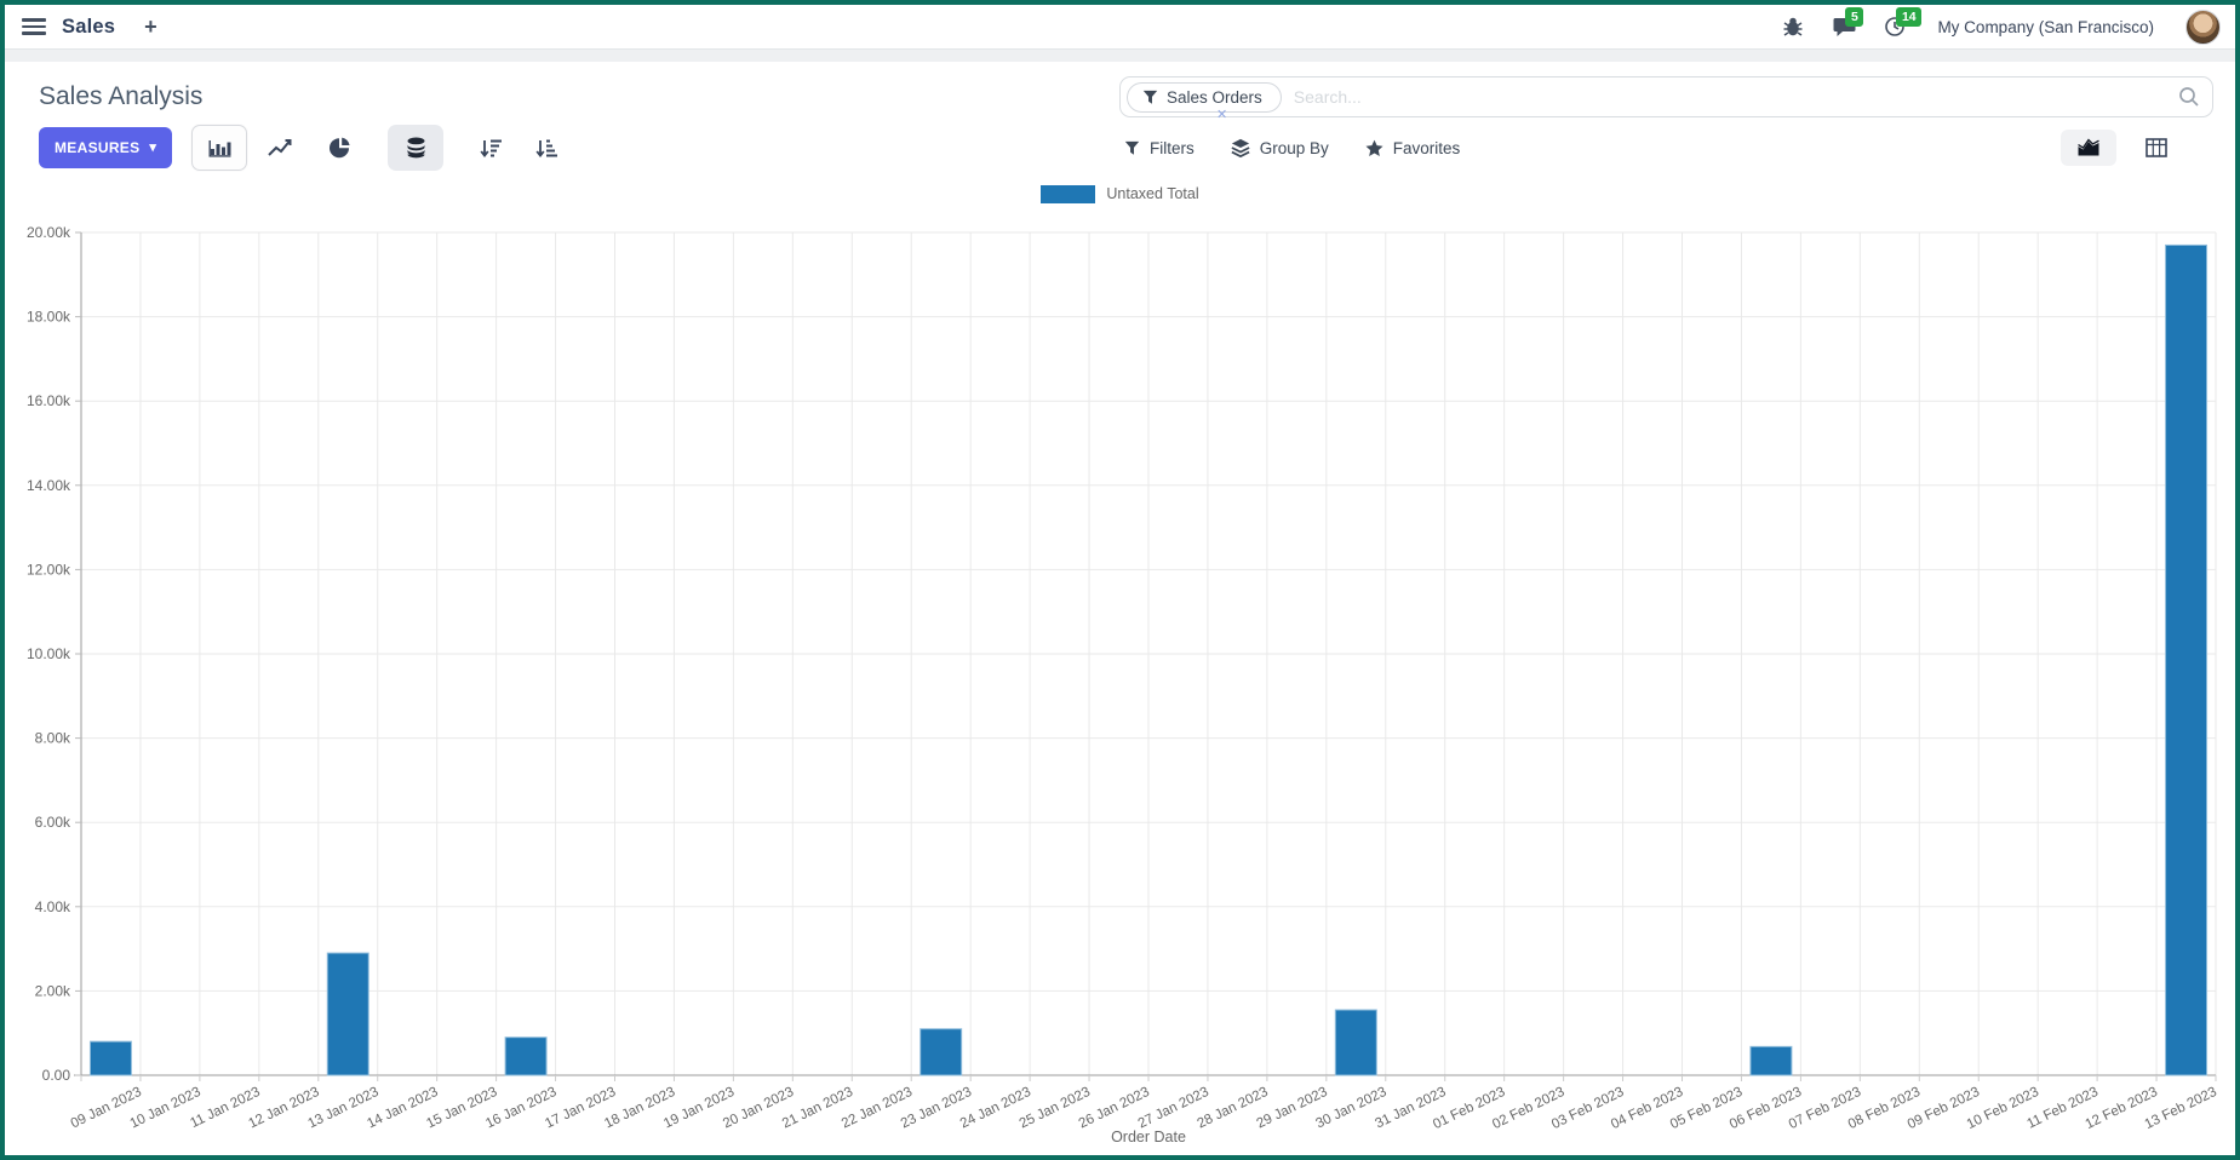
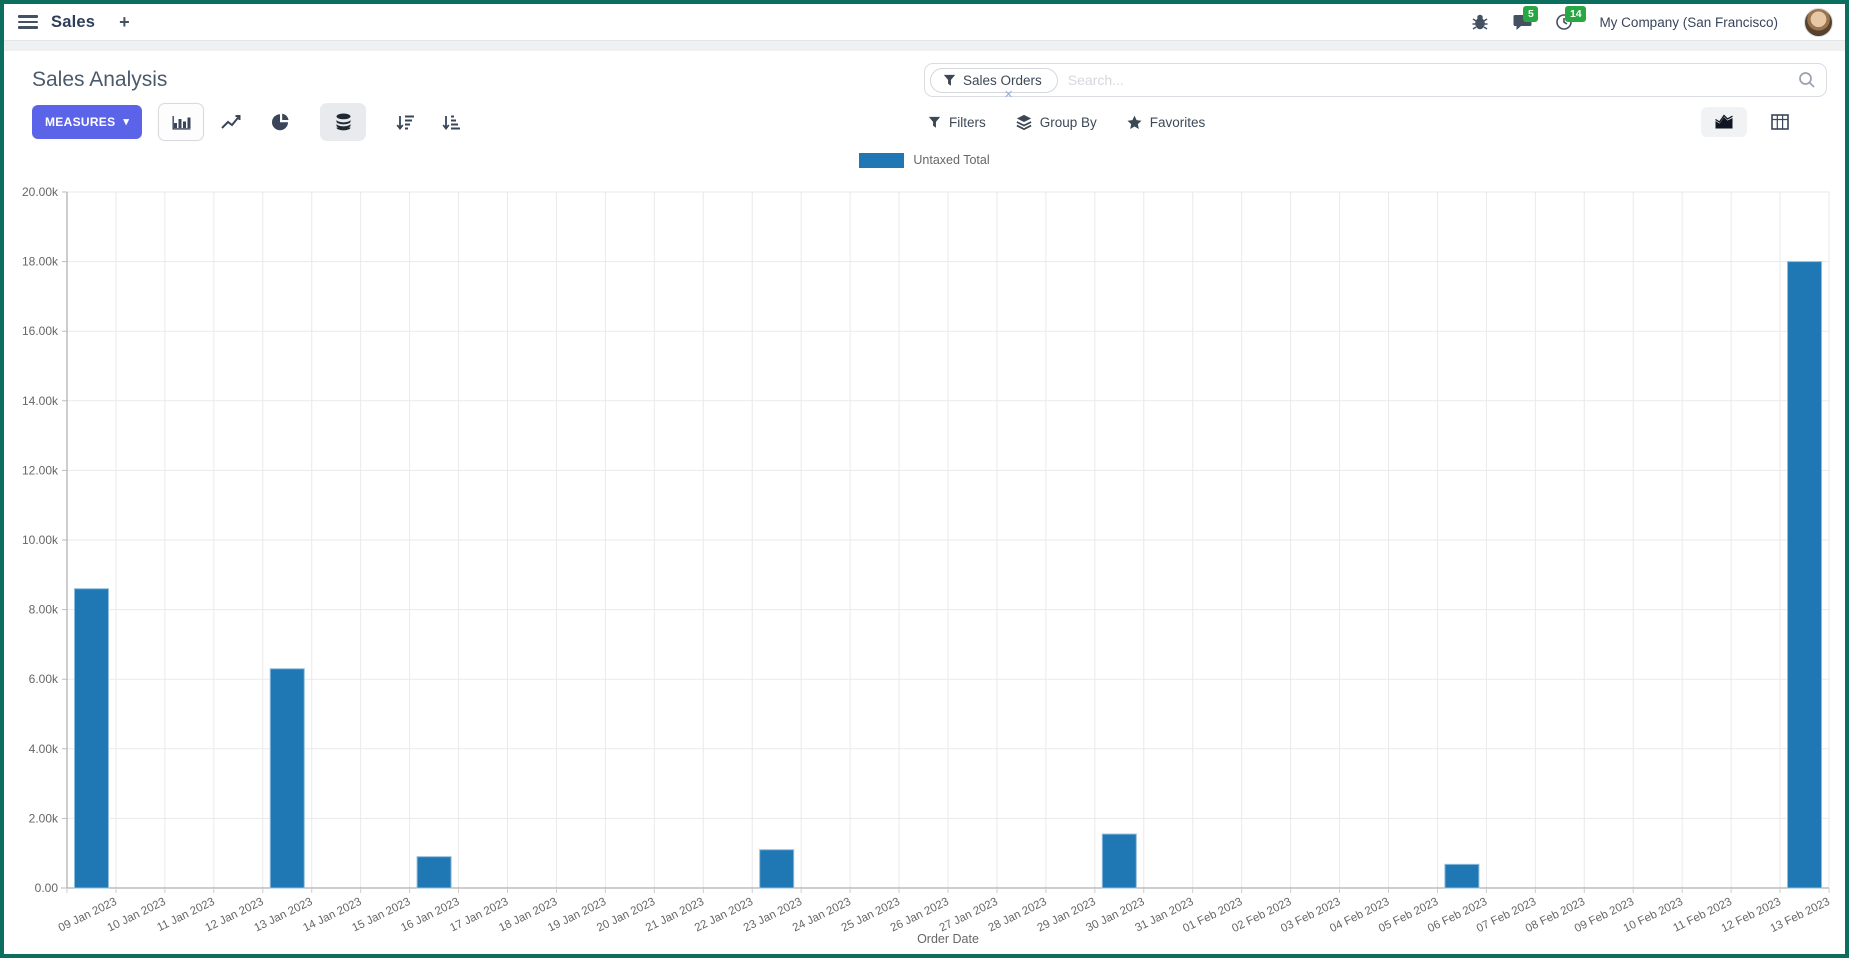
09 Jan 2023: 0.8k -> 8.6k
13 Jan 2023: 2.9k -> 6.3k
13 Feb 2023: 19.7k -> 18.0k
